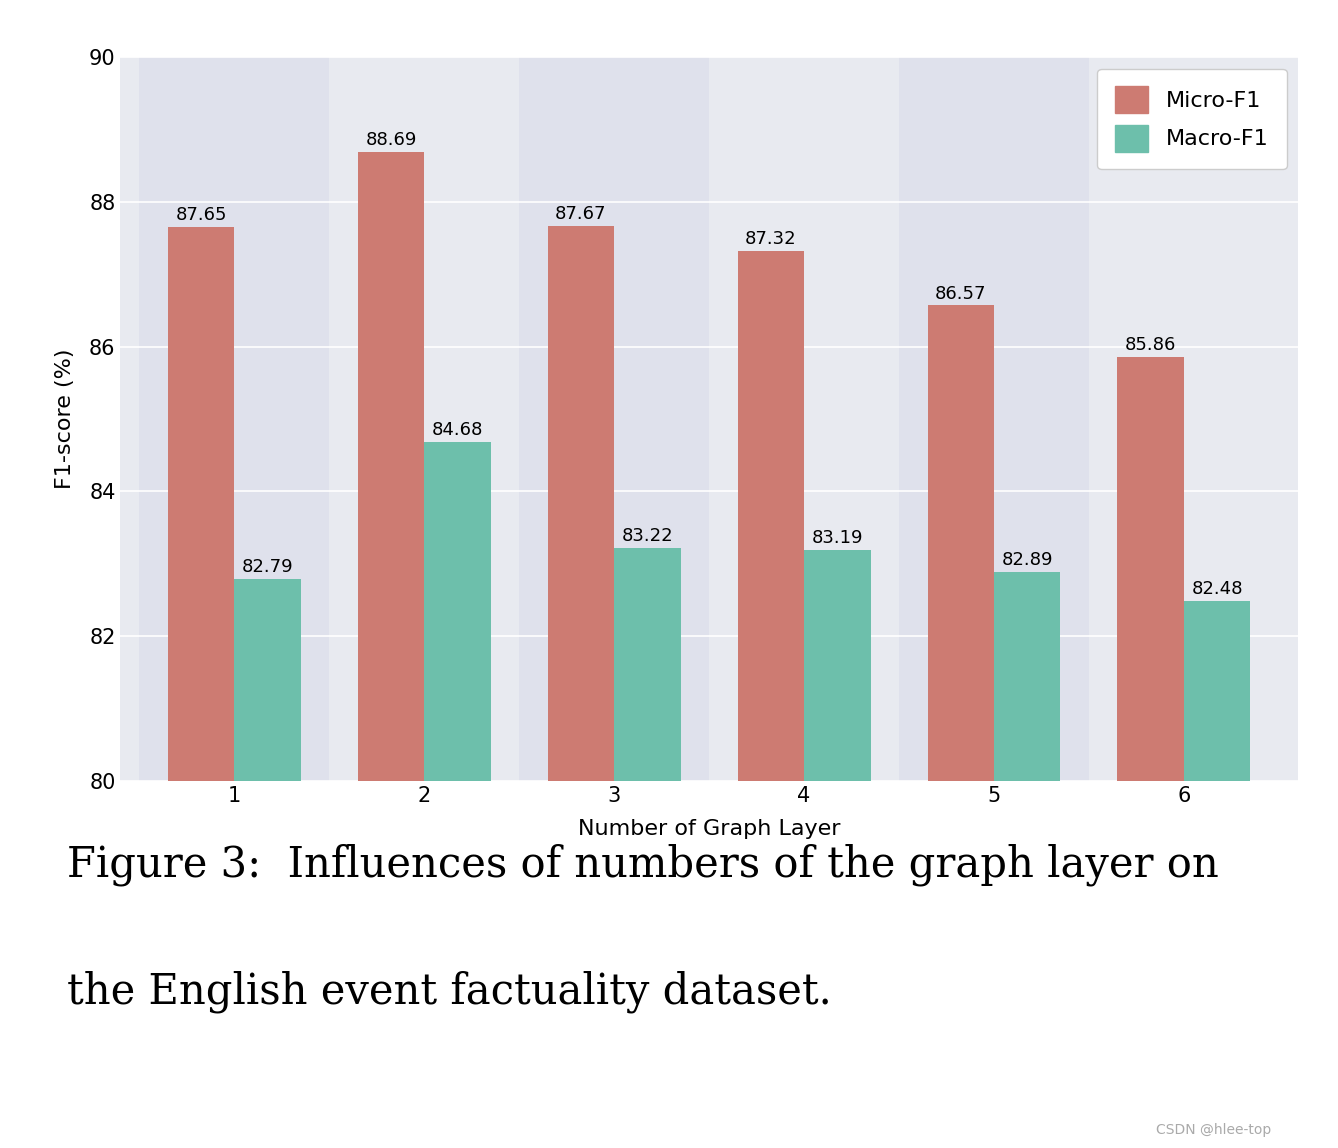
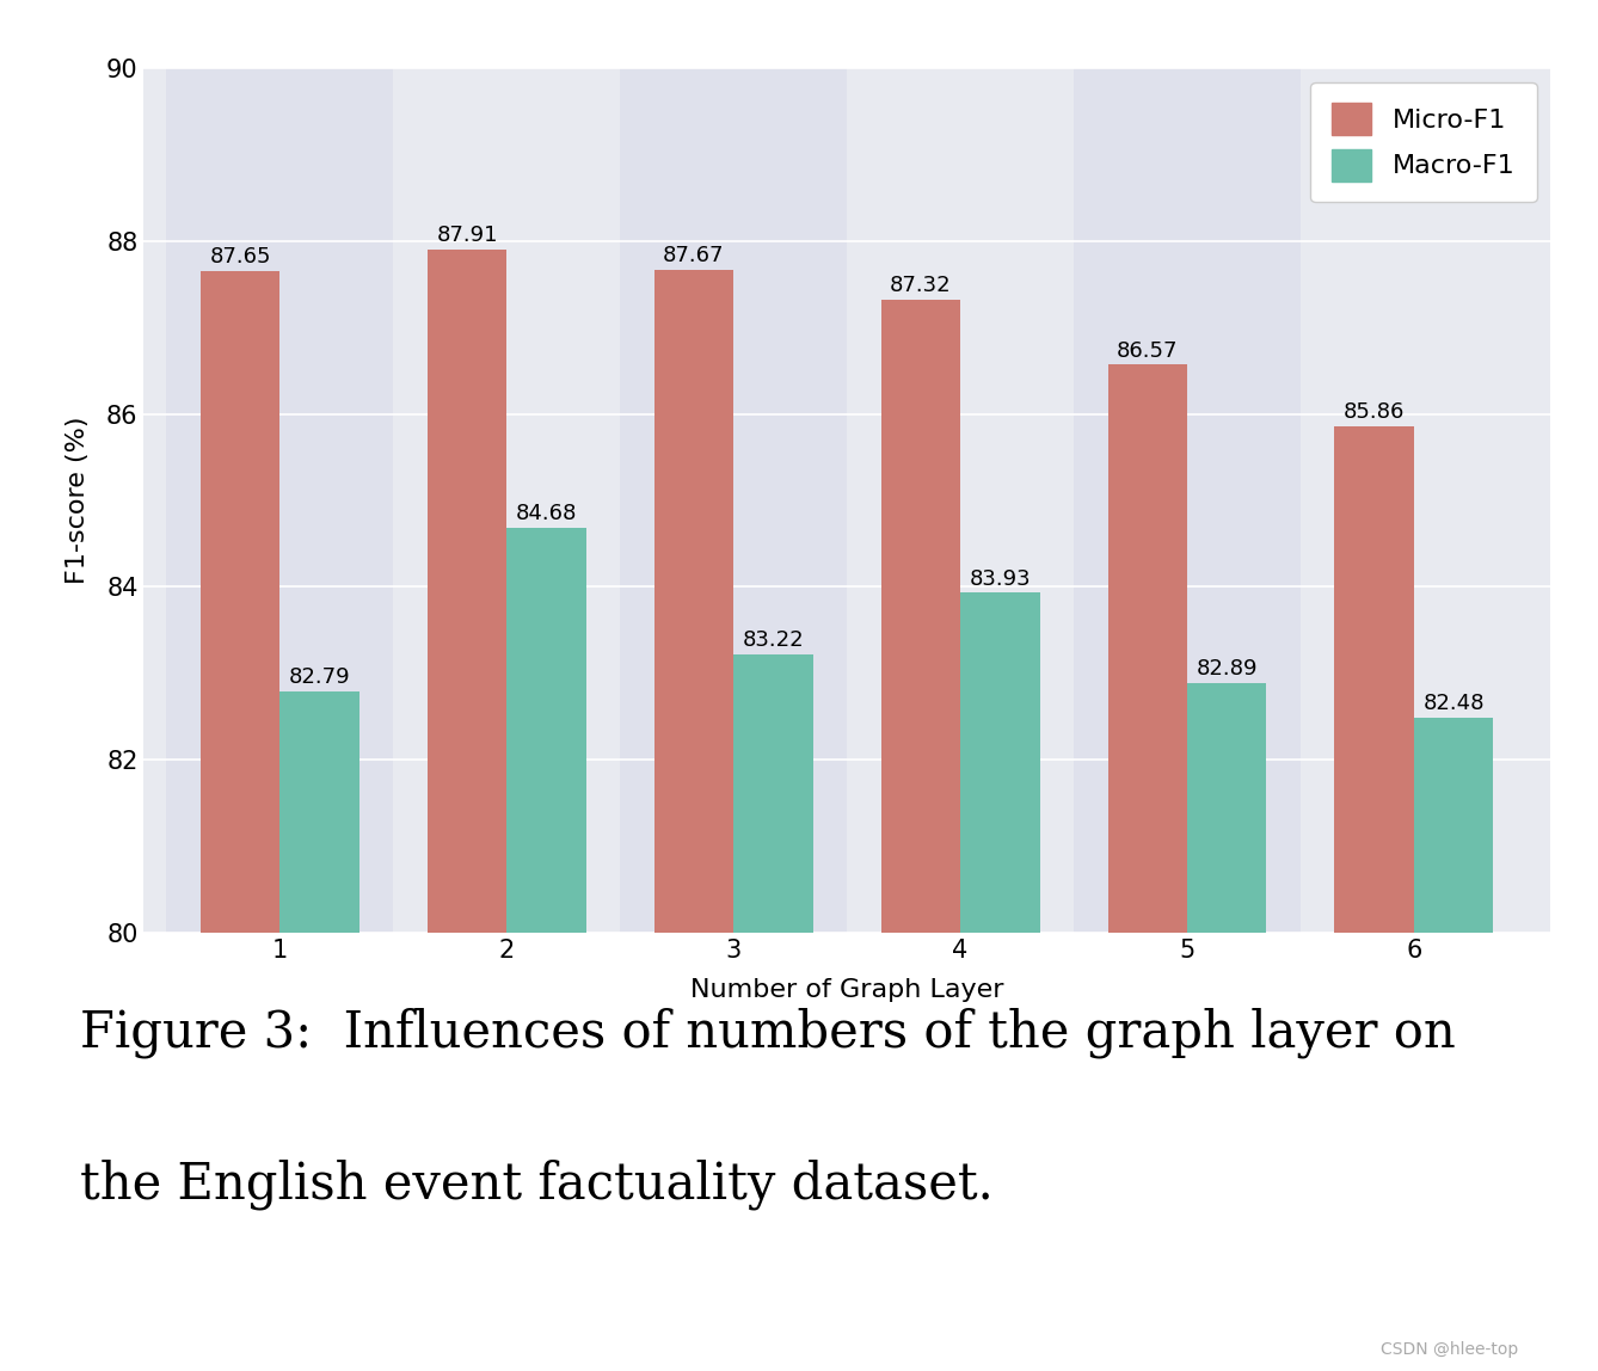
Micro-F1/2: 88.69 -> 87.91
Macro-F1/4: 83.19 -> 83.93
